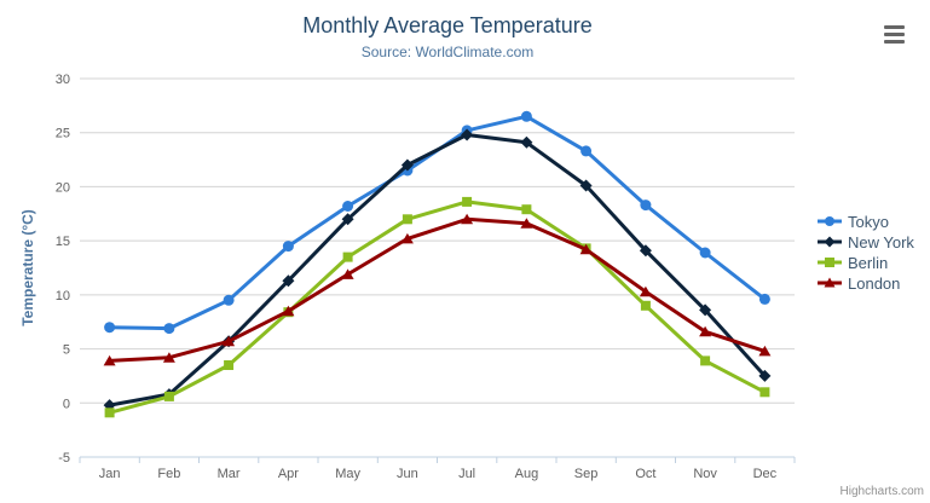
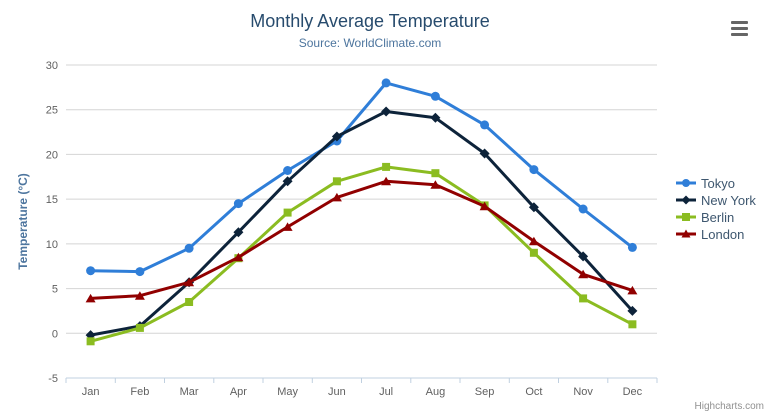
Tokyo/Jul: 25 -> 28
